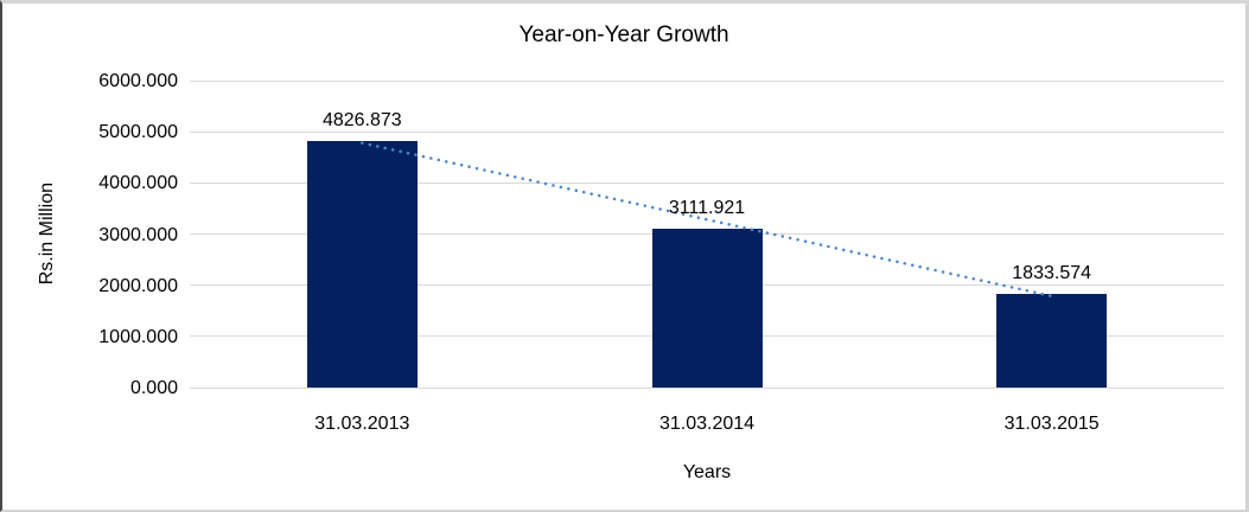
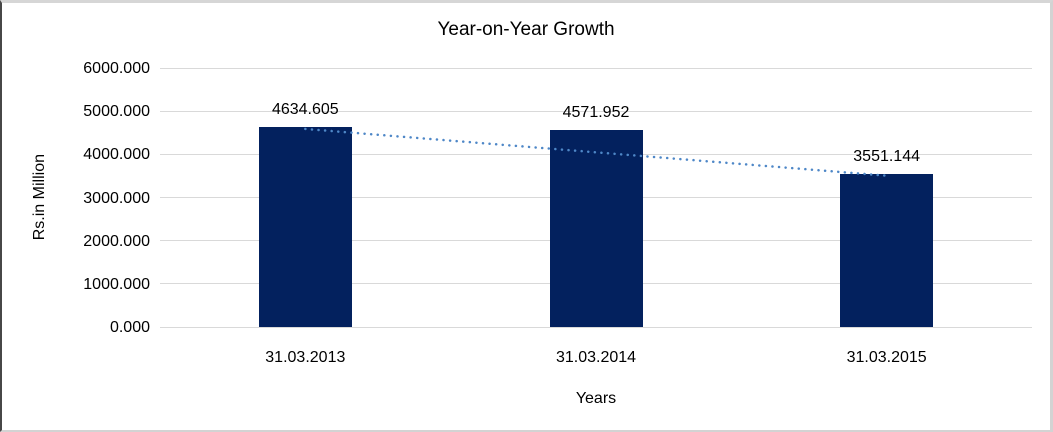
31.03.2013: 4826.873 -> 4634.605
31.03.2014: 3111.921 -> 4571.952
31.03.2015: 1833.574 -> 3551.144
